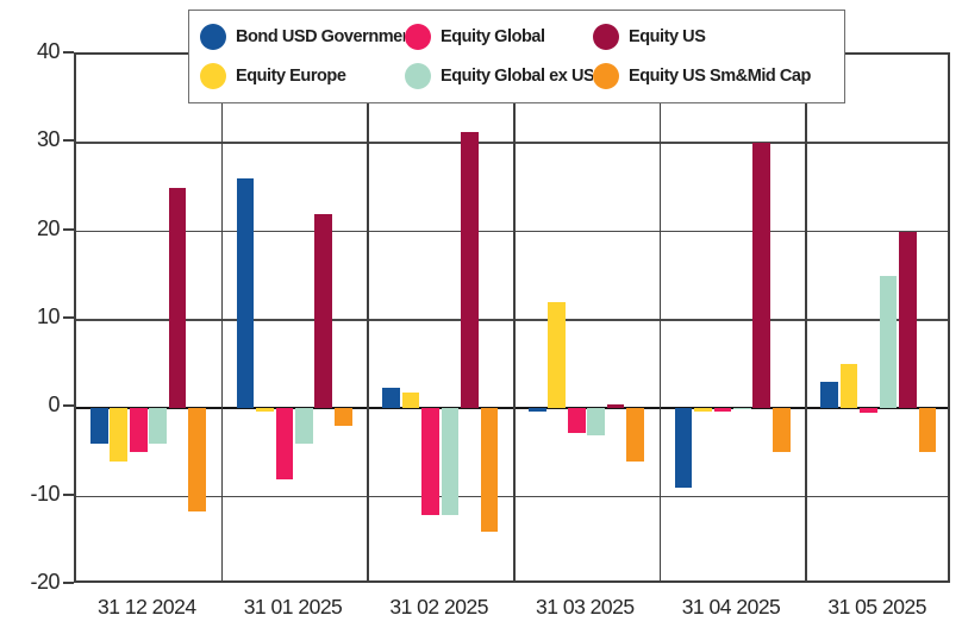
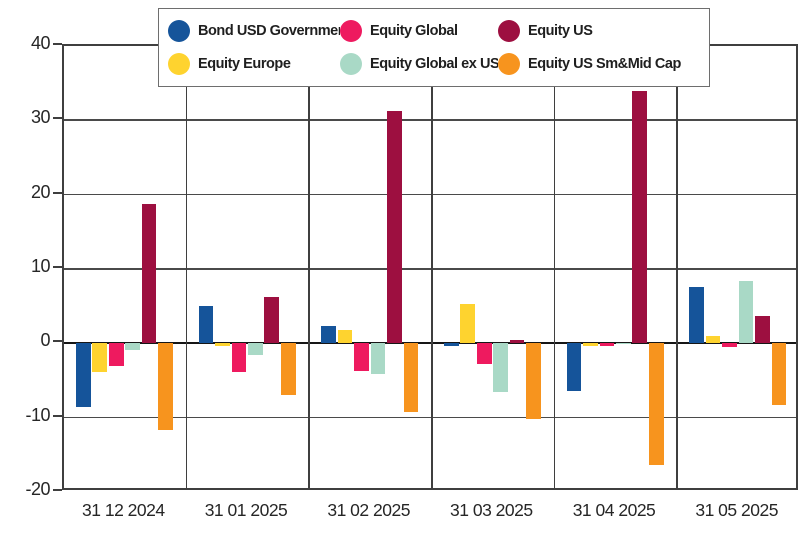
Bond USD Government/31 12 2024: -4 -> -9
Equity Europe/31 12 2024: -6 -> -4
Equity Global/31 12 2024: -5 -> -3
Equity Global ex US/31 12 2024: -4 -> -1
Equity US/31 12 2024: 25 -> 19
Bond USD Government/31 01 2025: 26 -> 5
Equity Global/31 01 2025: -8 -> -4
Equity Global ex US/31 01 2025: -4 -> -2
Equity US/31 01 2025: 22 -> 6
Equity US Sm&Mid Cap/31 01 2025: -2 -> -7
Equity Global/31 02 2025: -12 -> -4
Equity Global ex US/31 02 2025: -12 -> -4
Equity US Sm&Mid Cap/31 02 2025: -14 -> -9
Equity Europe/31 03 2025: 12 -> 5
Equity Global ex US/31 03 2025: -3 -> -6
Equity US Sm&Mid Cap/31 03 2025: -6 -> -10
Bond USD Government/31 04 2025: -9 -> -6
Equity US/31 04 2025: 30 -> 34
Equity US Sm&Mid Cap/31 04 2025: -5 -> -16
Bond USD Government/31 05 2025: 3 -> 8
Equity Europe/31 05 2025: 5 -> 1
Equity Global ex US/31 05 2025: 15 -> 8
Equity US/31 05 2025: 20 -> 4
Equity US Sm&Mid Cap/31 05 2025: -5 -> -8
